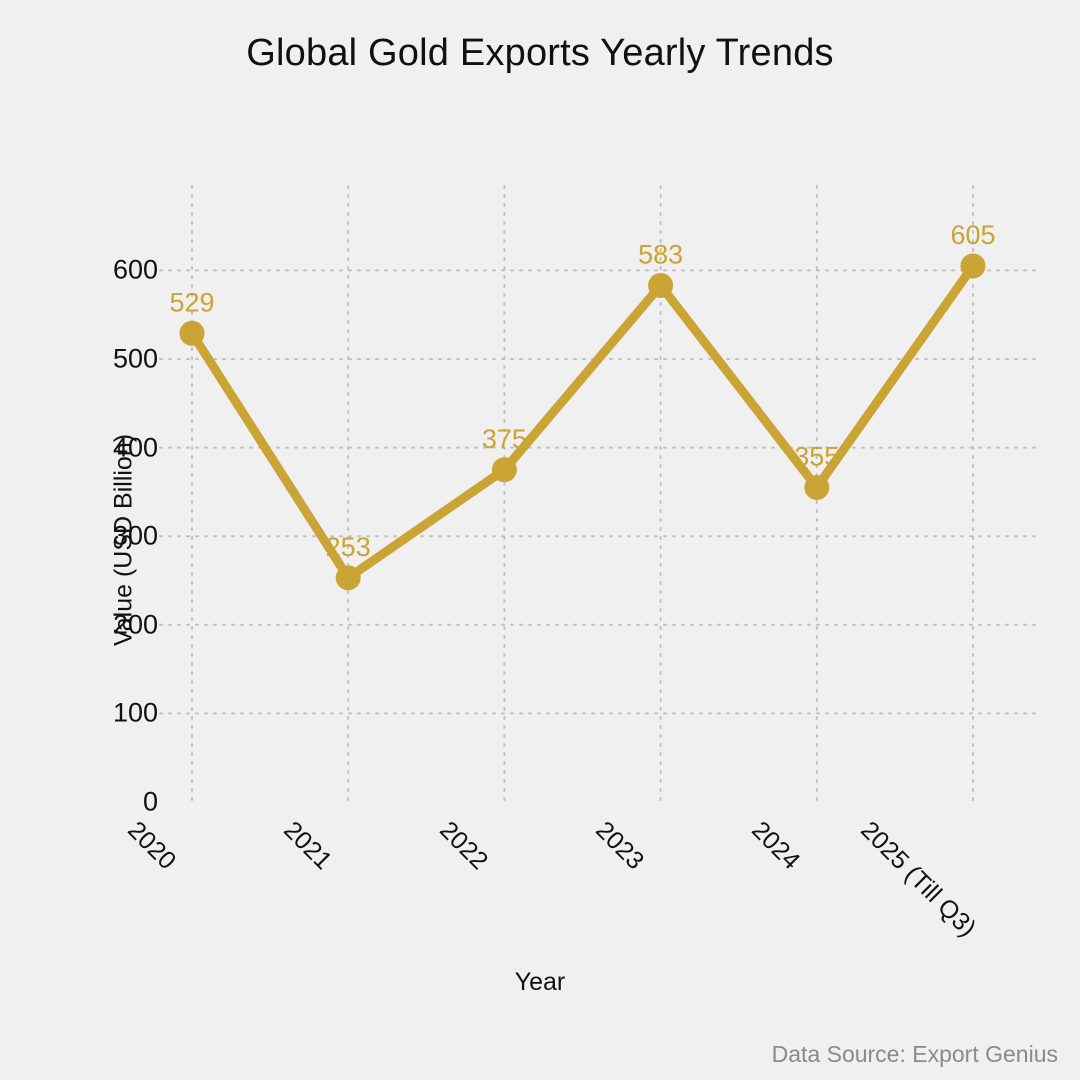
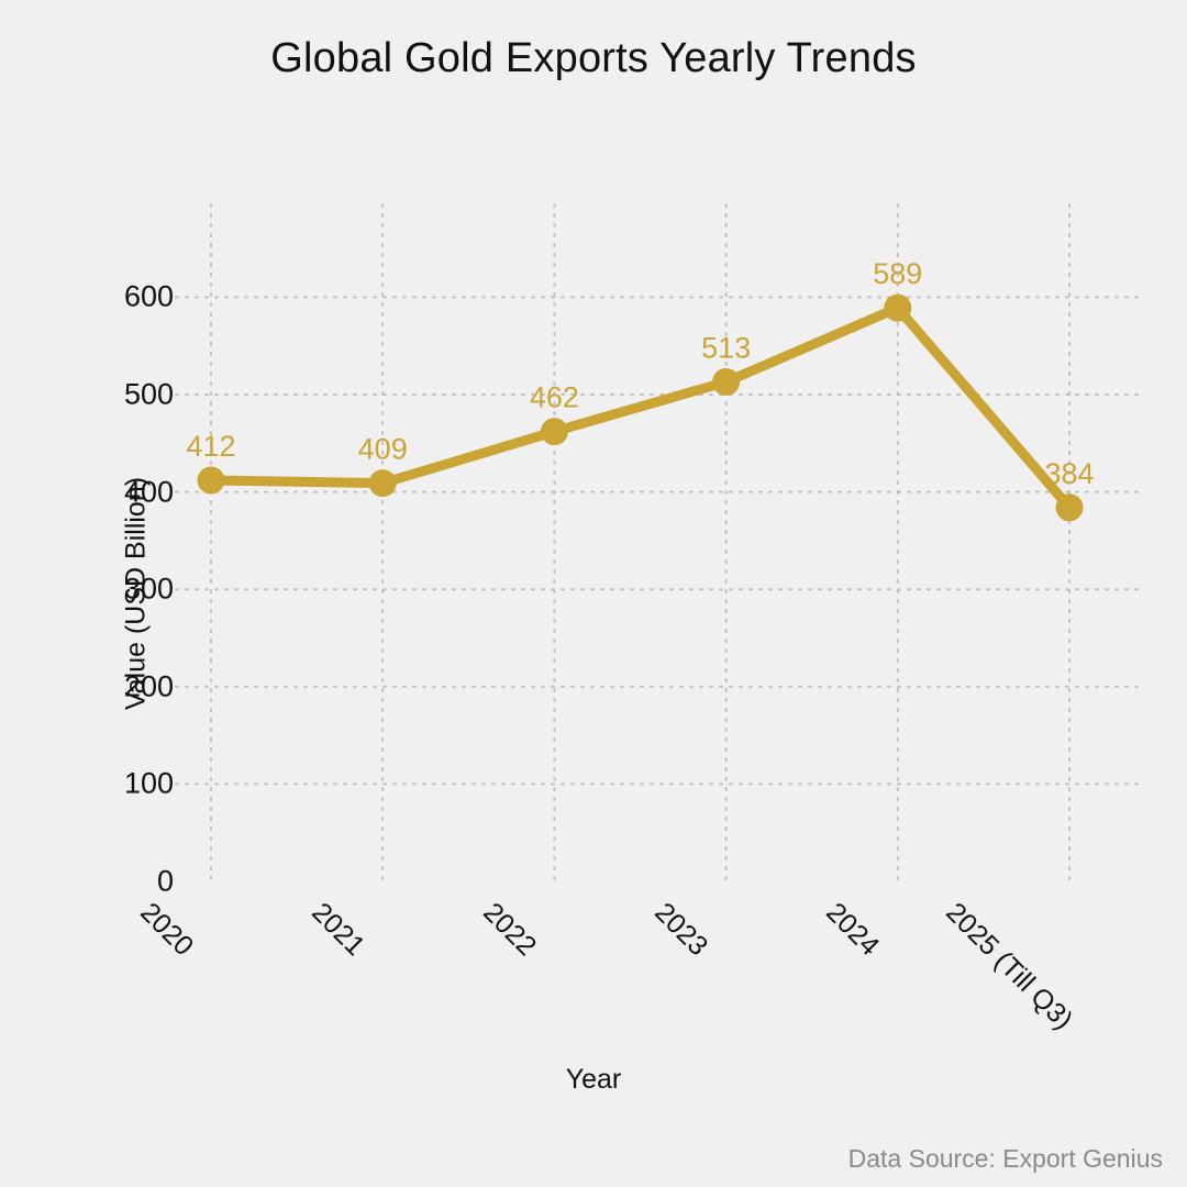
2020: 529 -> 412
2021: 253 -> 409
2022: 375 -> 462
2023: 583 -> 513
2024: 355 -> 589
2025 (Till Q3): 605 -> 384
